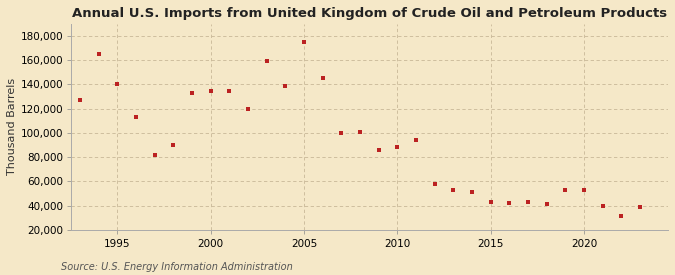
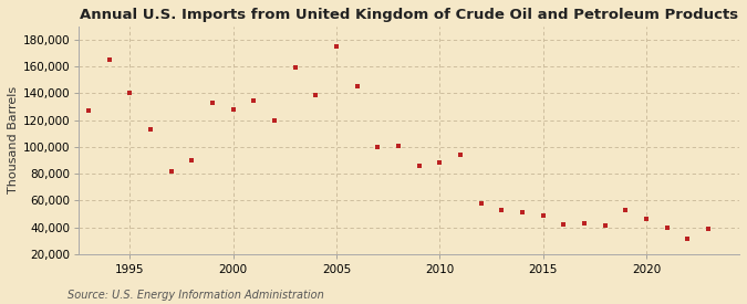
2000: 135,000 -> 128,000
2015: 43,000 -> 49,000
2020: 53,000 -> 46,000
